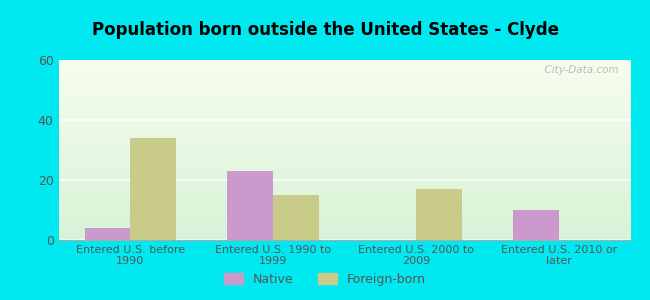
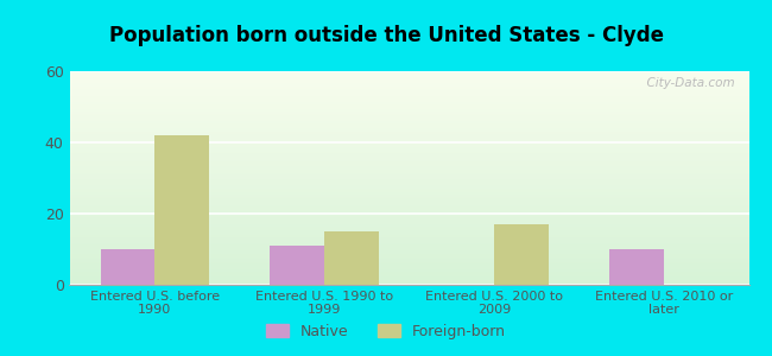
Native/Entered U.S. before 1990: 4 -> 10
Foreign-born/Entered U.S. before 1990: 34 -> 42
Native/Entered U.S. 1990 to 1999: 23 -> 11
